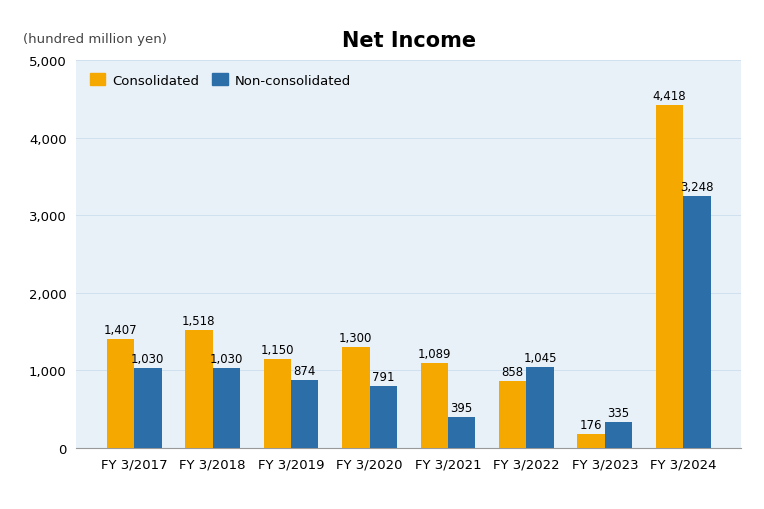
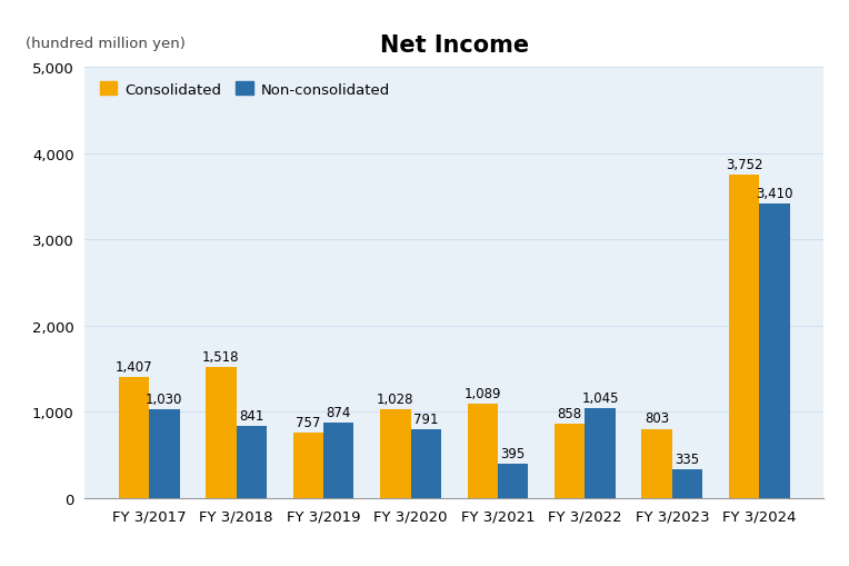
Non-consolidated/FY 3/2018: 1,030 -> 841
Consolidated/FY 3/2019: 1,150 -> 757
Consolidated/FY 3/2020: 1,300 -> 1,028
Consolidated/FY 3/2023: 176 -> 803
Consolidated/FY 3/2024: 4,418 -> 3,752
Non-consolidated/FY 3/2024: 3,248 -> 3,410
